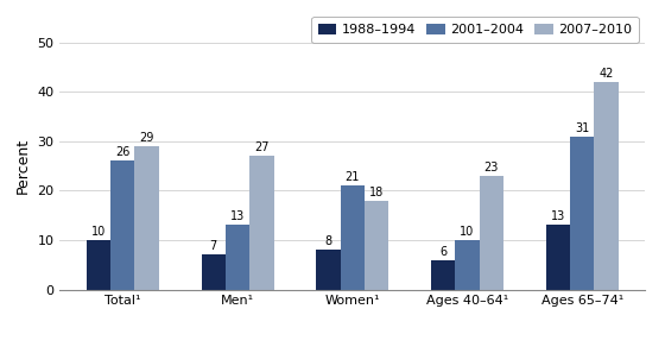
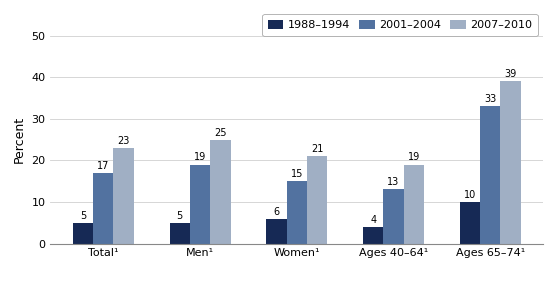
1988–1994/Total¹: 10 -> 5
2001–2004/Total¹: 26 -> 17
2007–2010/Total¹: 29 -> 23
1988–1994/Men¹: 7 -> 5
2001–2004/Men¹: 13 -> 19
2007–2010/Men¹: 27 -> 25
1988–1994/Women¹: 8 -> 6
2001–2004/Women¹: 21 -> 15
2007–2010/Women¹: 18 -> 21
1988–1994/Ages 40–64¹: 6 -> 4
2001–2004/Ages 40–64¹: 10 -> 13
2007–2010/Ages 40–64¹: 23 -> 19
1988–1994/Ages 65–74¹: 13 -> 10
2001–2004/Ages 65–74¹: 31 -> 33
2007–2010/Ages 65–74¹: 42 -> 39
